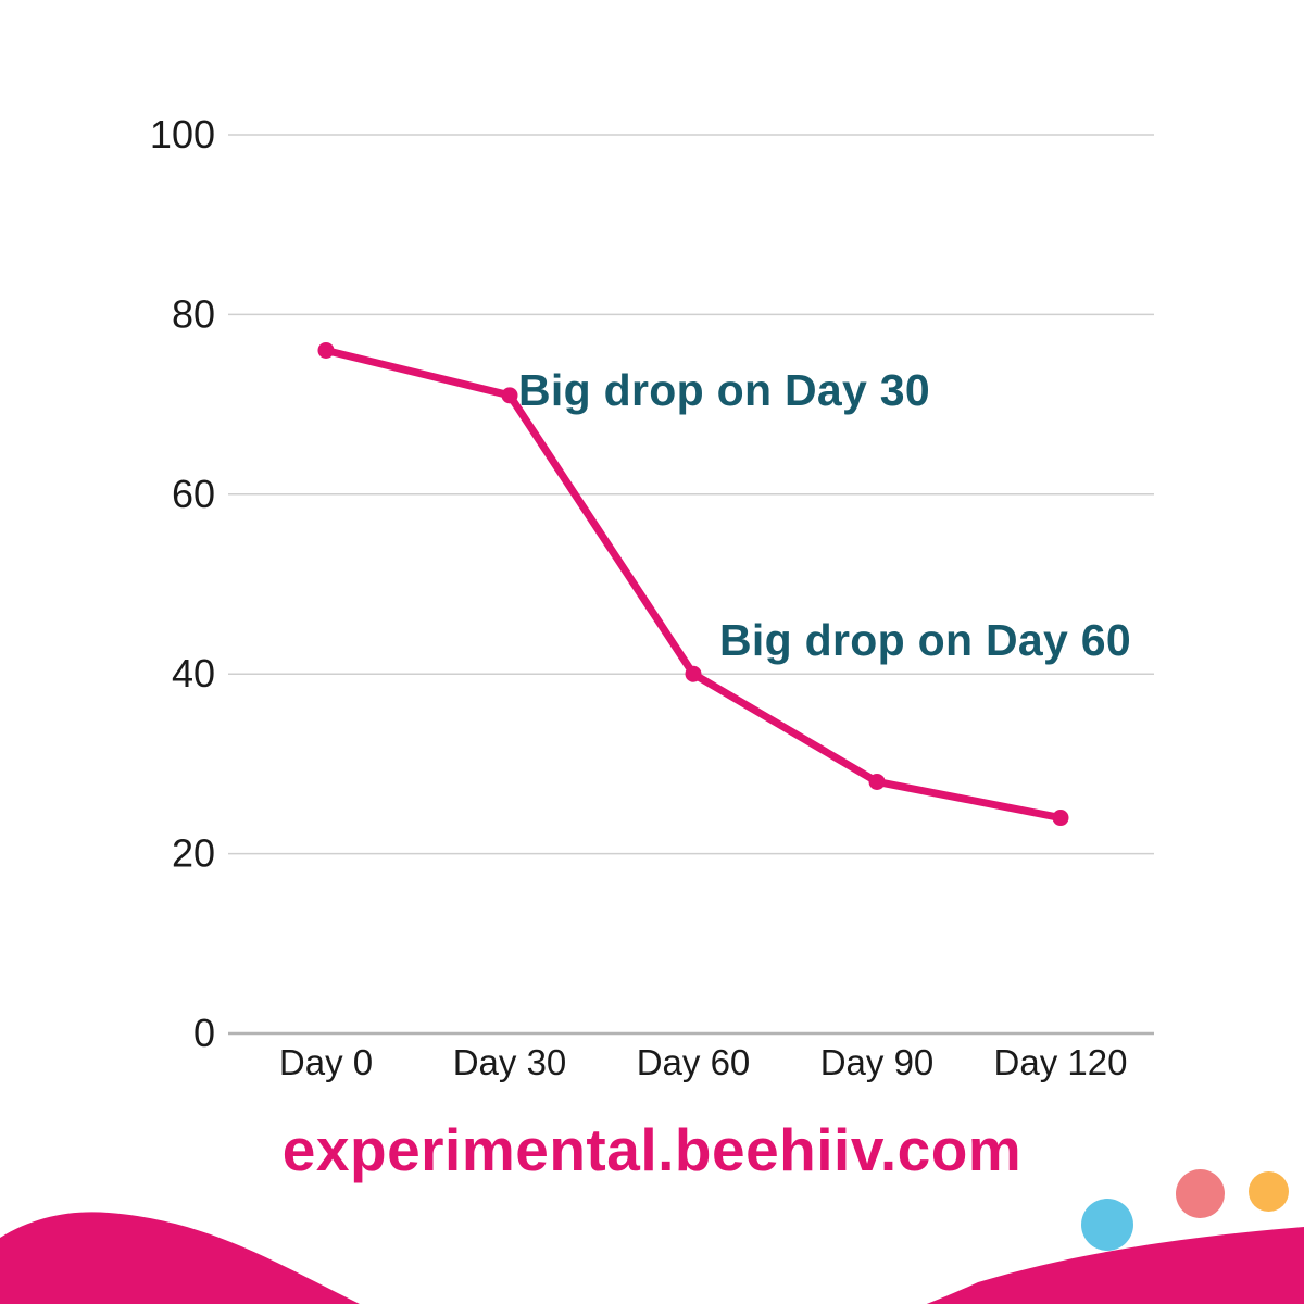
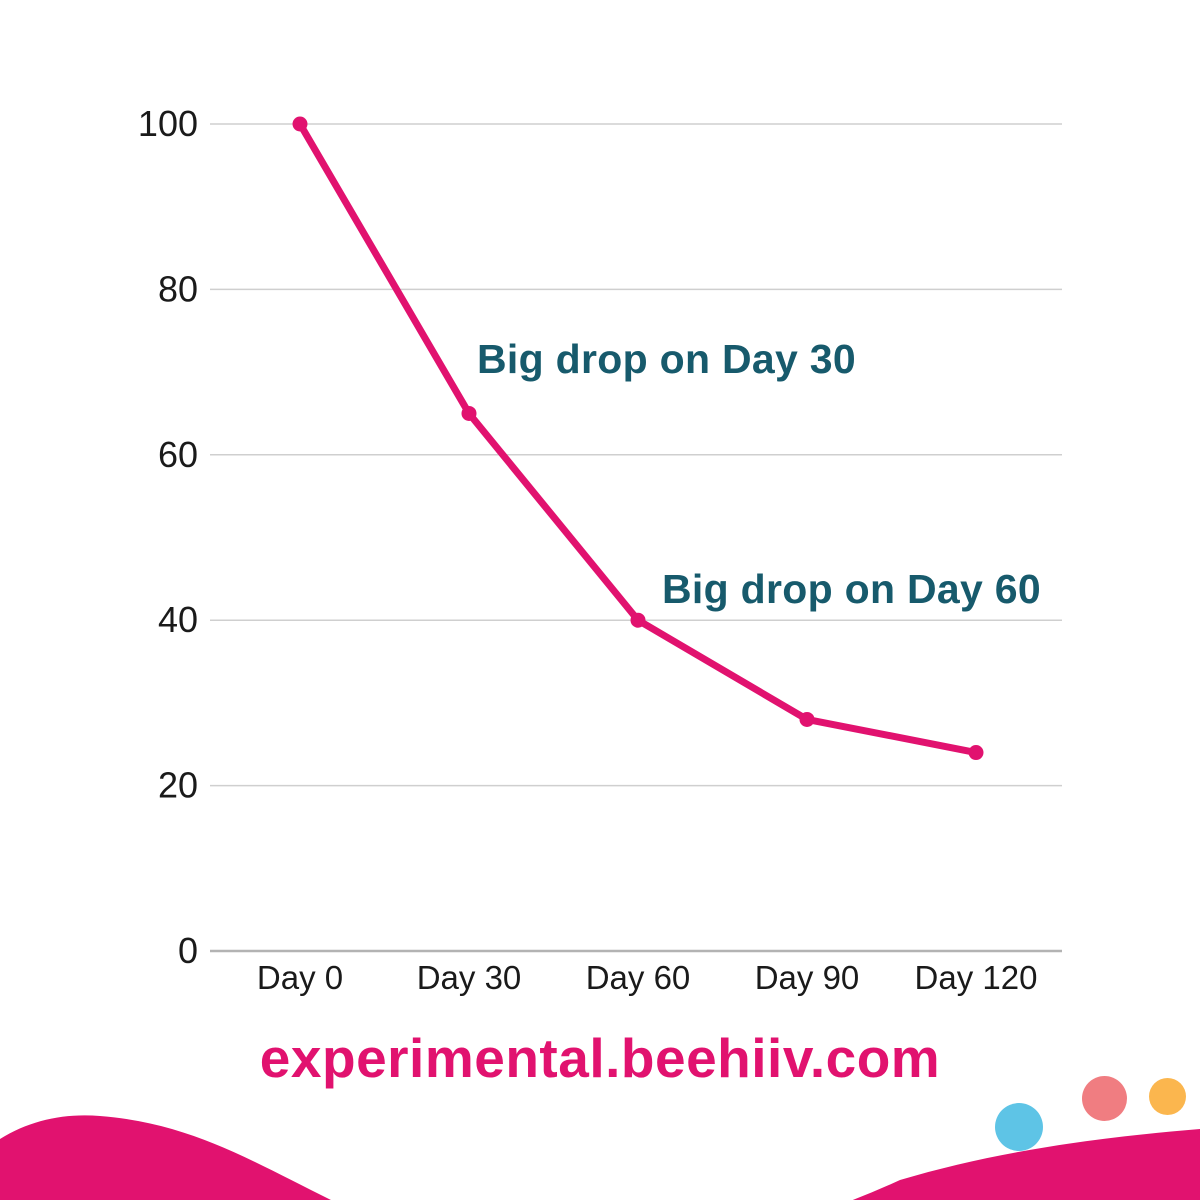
Day 0: 76 -> 100
Day 30: 71 -> 65
